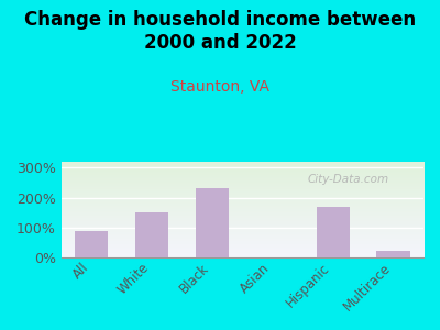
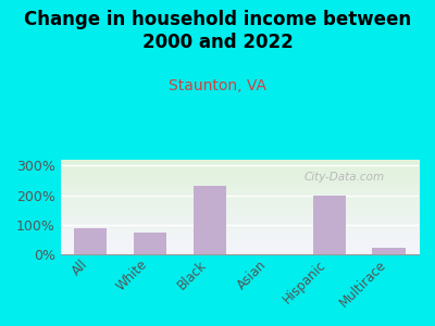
White: 150% -> 75%
Hispanic: 170% -> 198%
